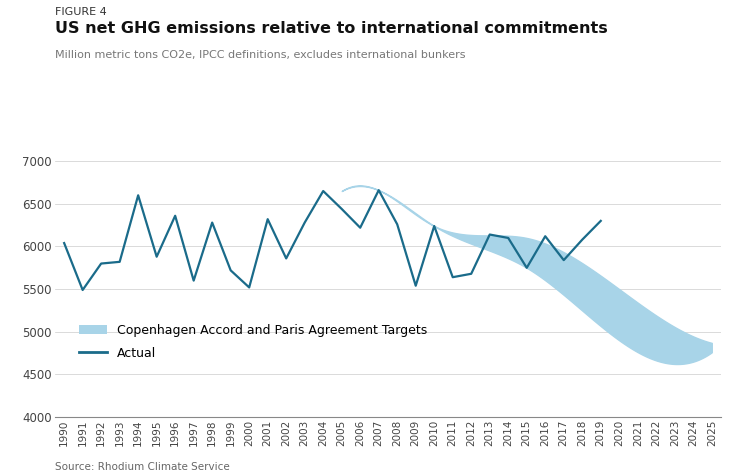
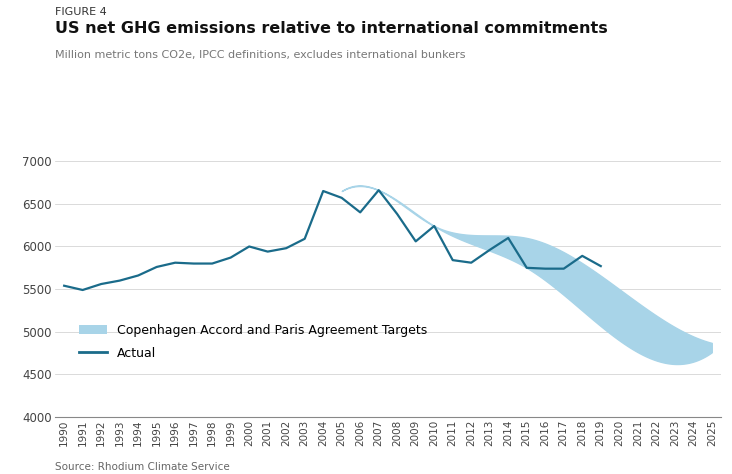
Actual/1990: 6040 -> 5540
Actual/1992: 5800 -> 5560
Actual/1993: 5820 -> 5600
Actual/1994: 6600 -> 5660
Actual/1995: 5880 -> 5760
Actual/1996: 6360 -> 5810
Actual/1997: 5600 -> 5800
Actual/1998: 6280 -> 5800
Actual/1999: 5720 -> 5870
Actual/2000: 5520 -> 6000
Actual/2001: 6320 -> 5940
Actual/2002: 5860 -> 5980
Actual/2003: 6280 -> 6090
Actual/2005: 6440 -> 6570
Actual/2006: 6220 -> 6400
Actual/2008: 6260 -> 6380
Actual/2009: 5540 -> 6060
Actual/2011: 5640 -> 5840
Actual/2012: 5680 -> 5810
Actual/2013: 6140 -> 5960
Actual/2016: 6120 -> 5740
Actual/2017: 5840 -> 5740
Actual/2018: 6080 -> 5890
Actual/2019: 6300 -> 5770
